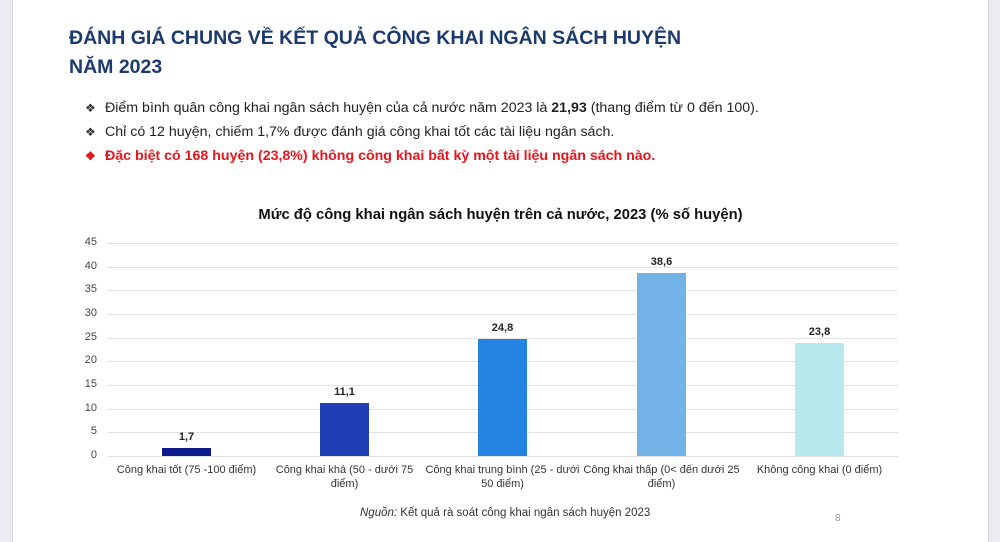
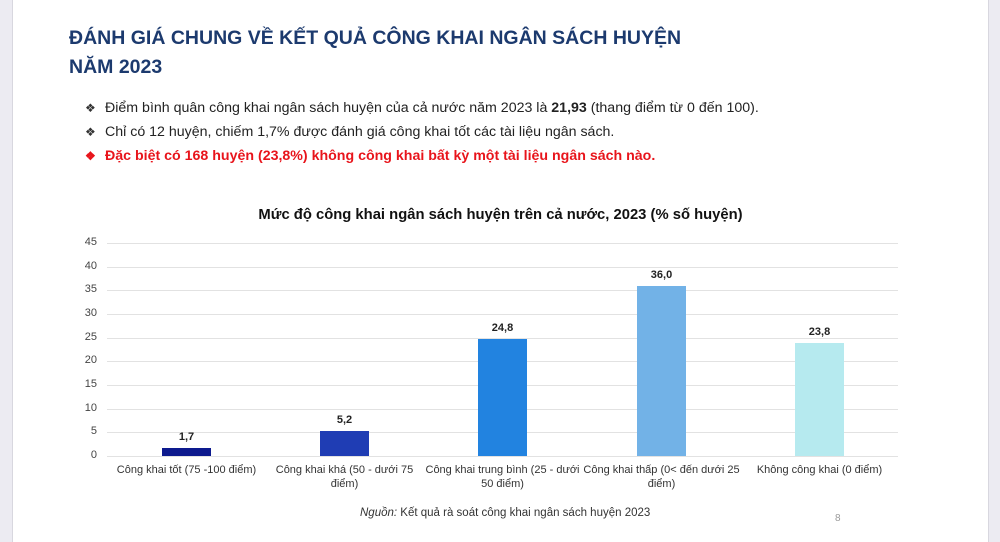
Công khai khá (50 - dưới 75 điểm): 11,1 -> 5,2
Công khai thấp (0< đến dưới 25 điểm): 38,6 -> 36,0
